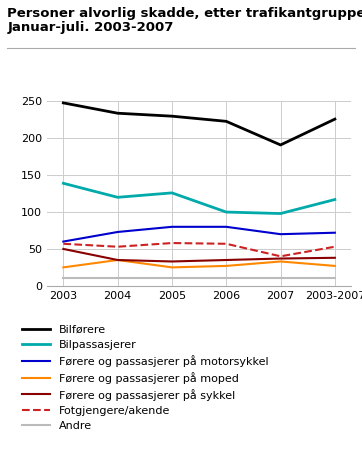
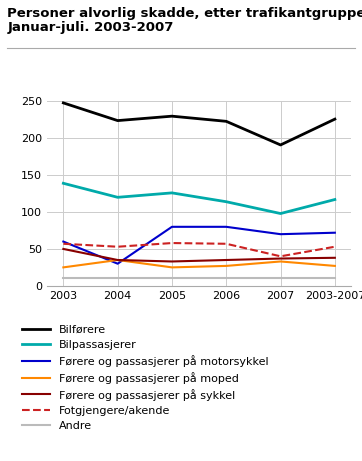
Bilførere/2004: 234 -> 224
Førere og passasjerer på motorsykkel/2004: 73 -> 30
Bilpassasjerer/2006: 100 -> 114
